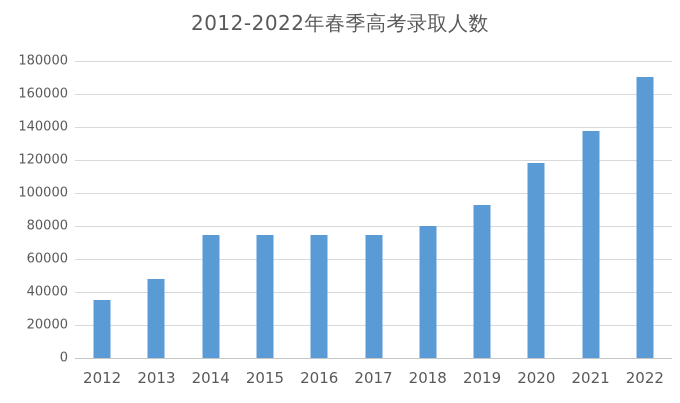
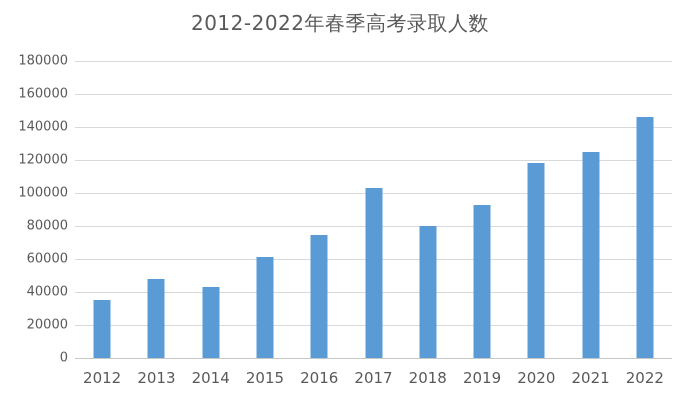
2014: 74000 -> 43000
2015: 74000 -> 61000
2017: 74000 -> 103000
2021: 138000 -> 125000
2022: 170000 -> 146000
